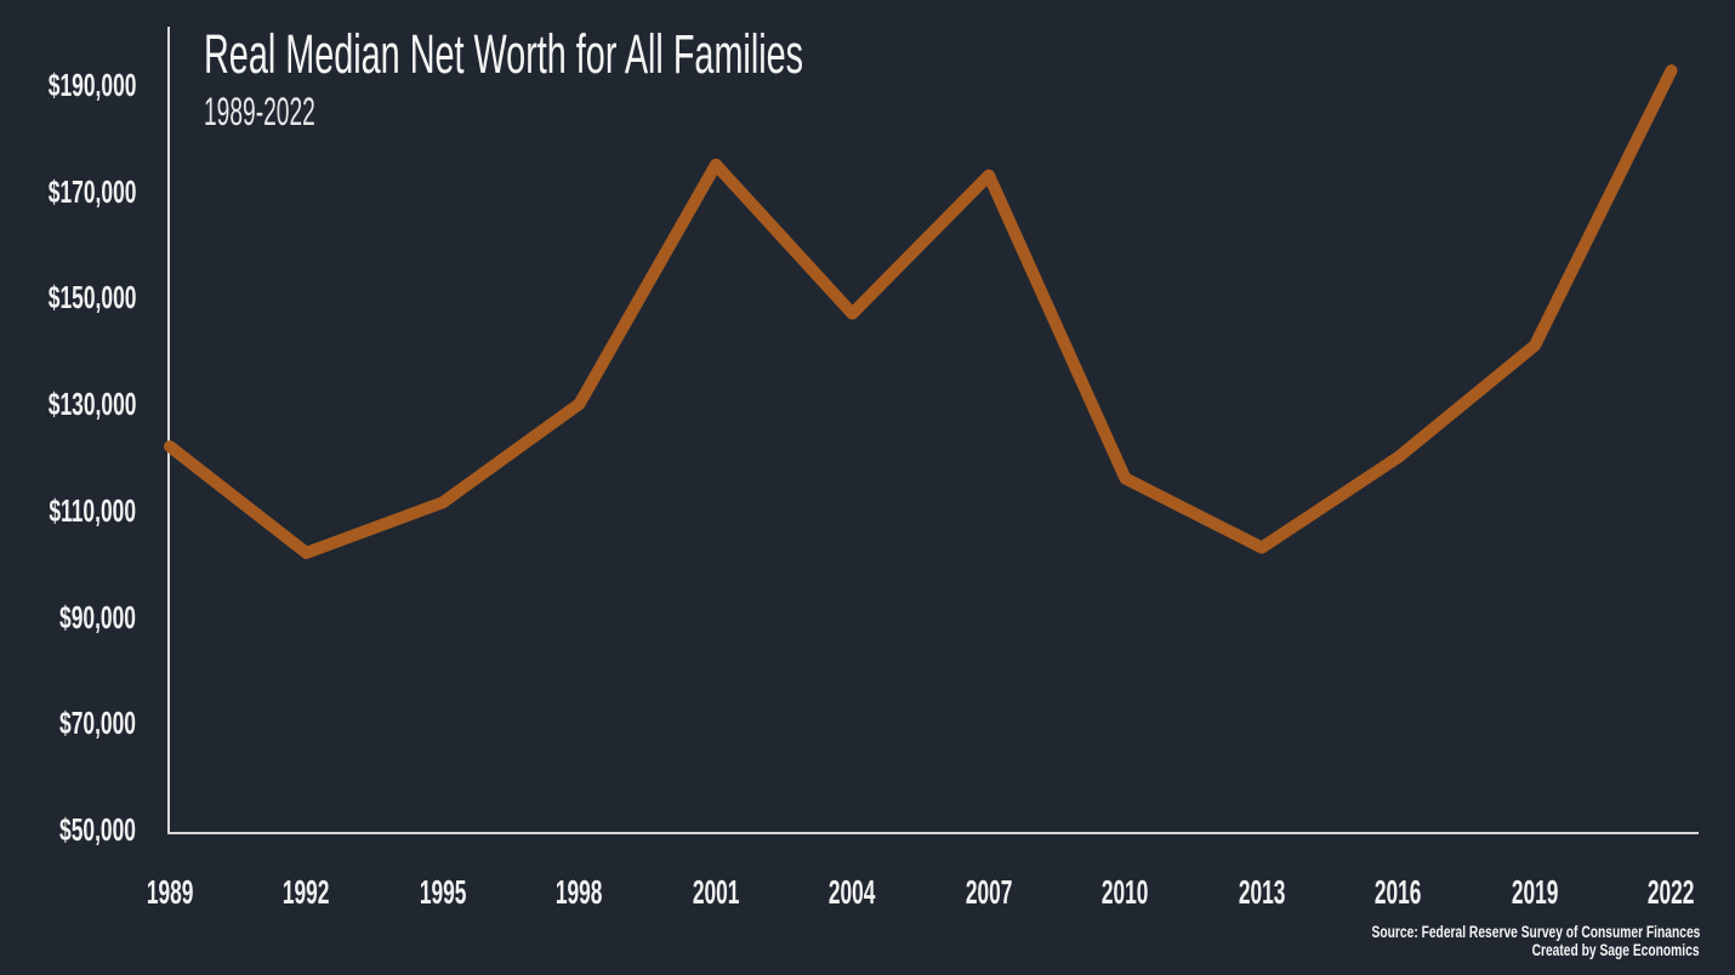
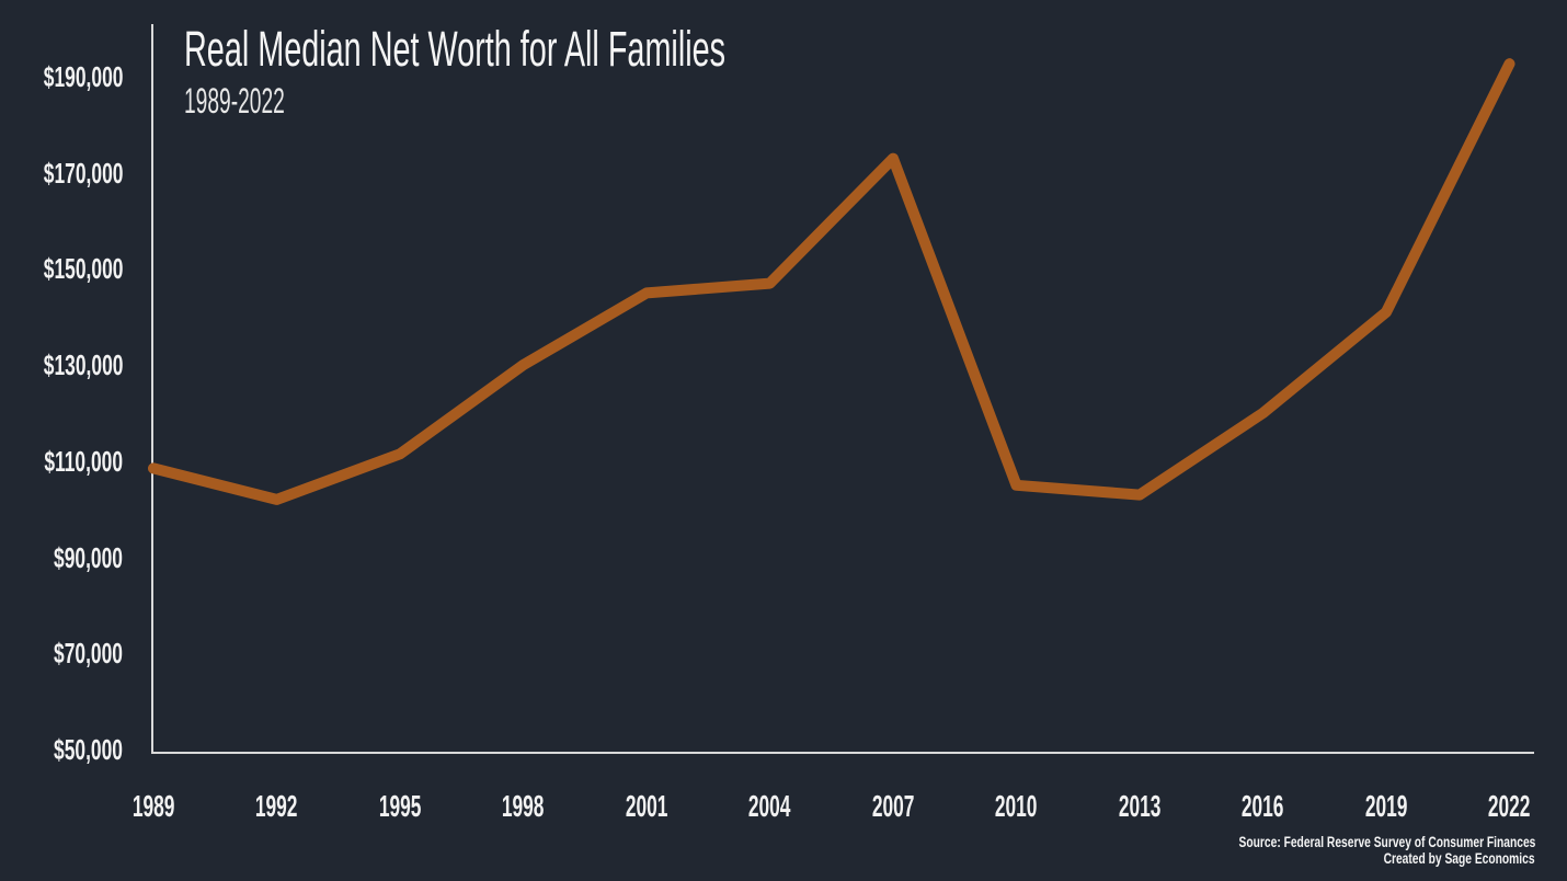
1989: $122000 -> $108000
2001: $175000 -> $145000
2010: $116000 -> $105000
